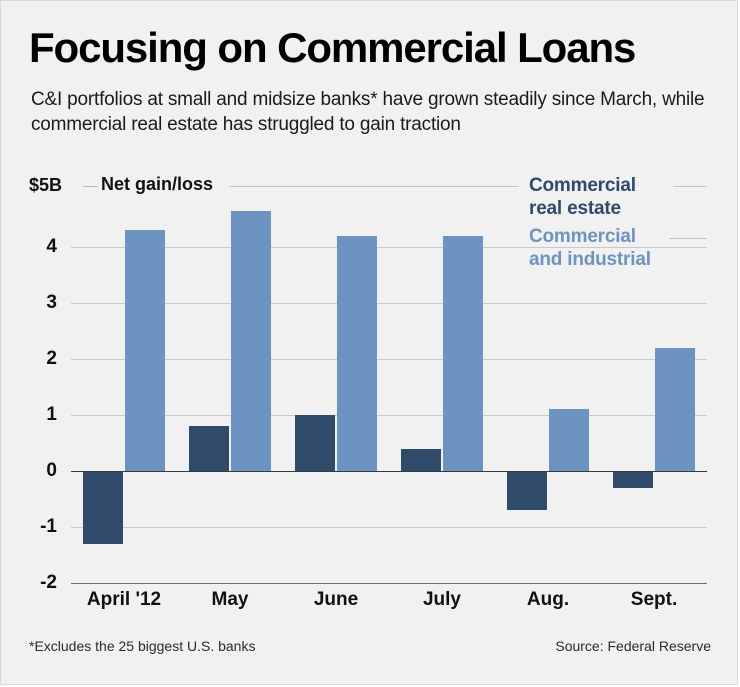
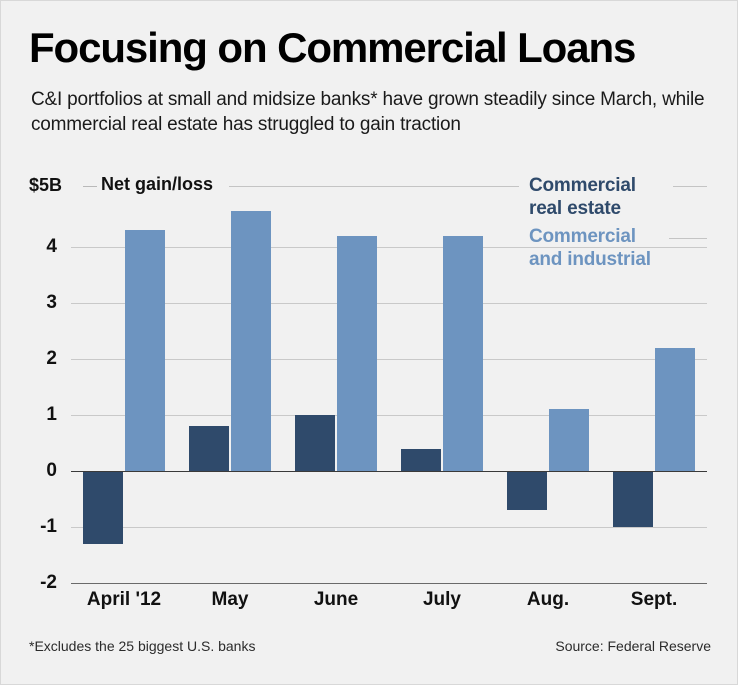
Commercial real estate/Sept.: -0.3 -> -1.0
